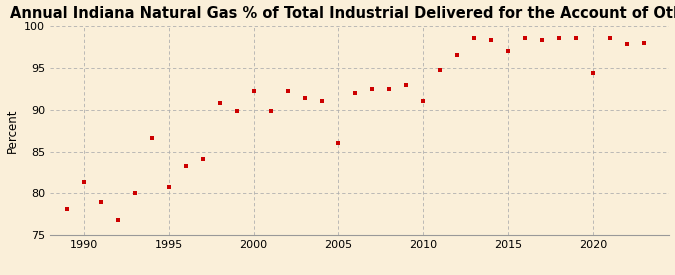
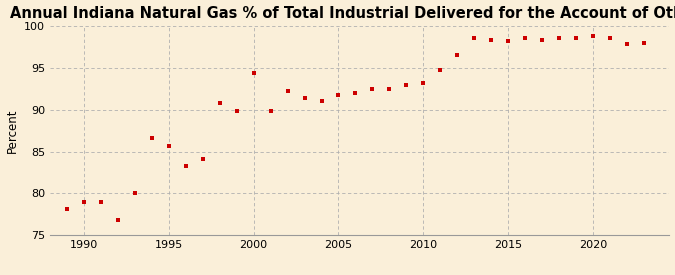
1990: 81.4 -> 79.0
1995: 80.8 -> 85.7
2000: 92.2 -> 94.4
2005: 86.0 -> 91.8
2010: 91.0 -> 93.2
2015: 97.0 -> 98.2
2020: 94.4 -> 98.8
